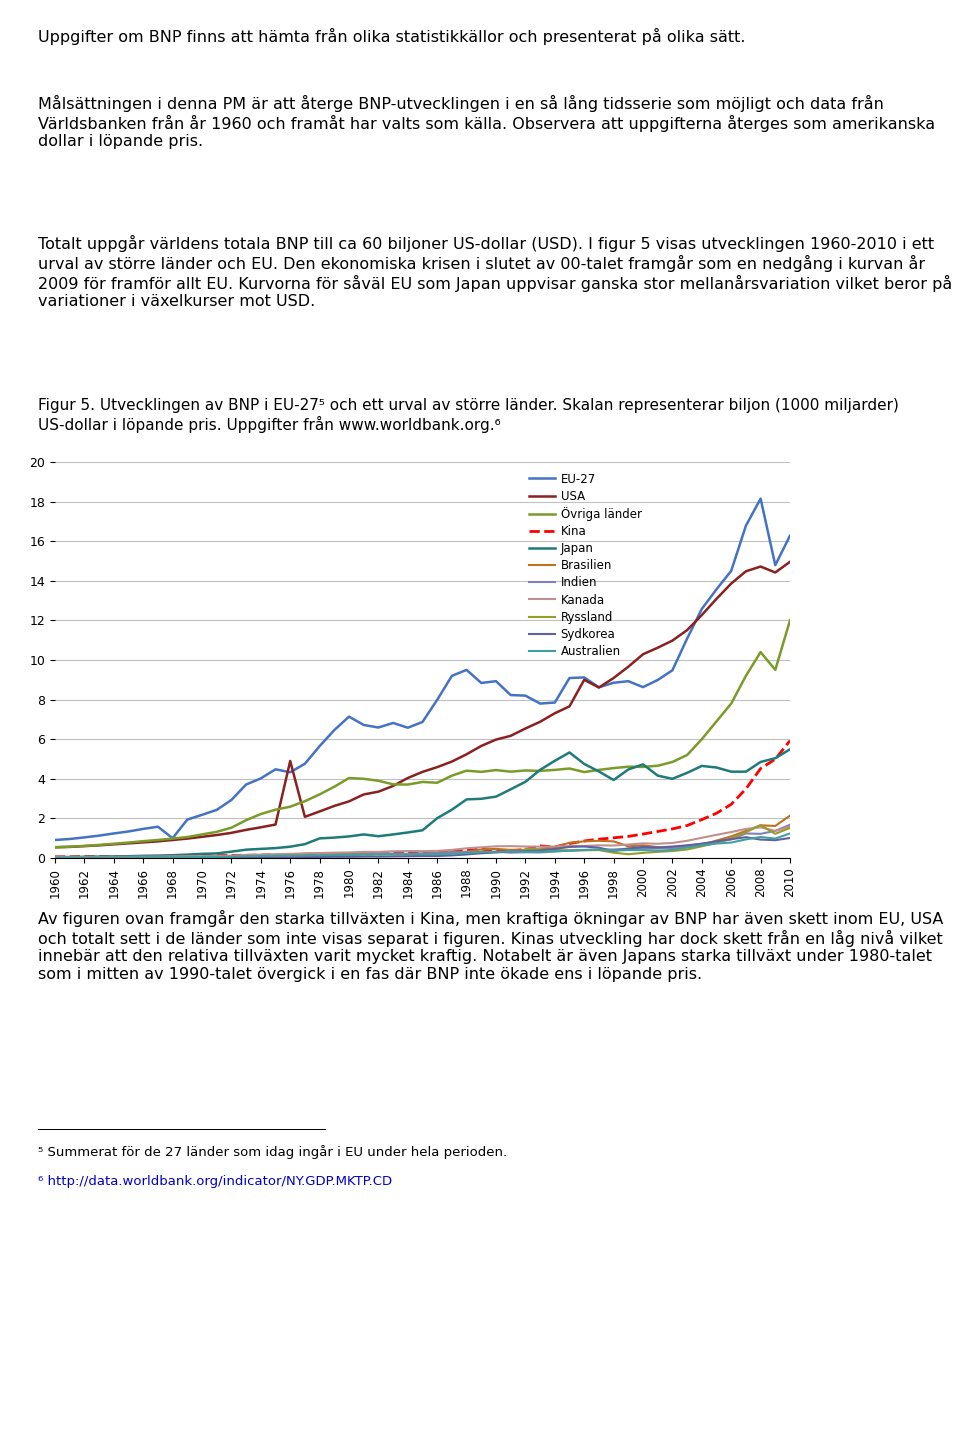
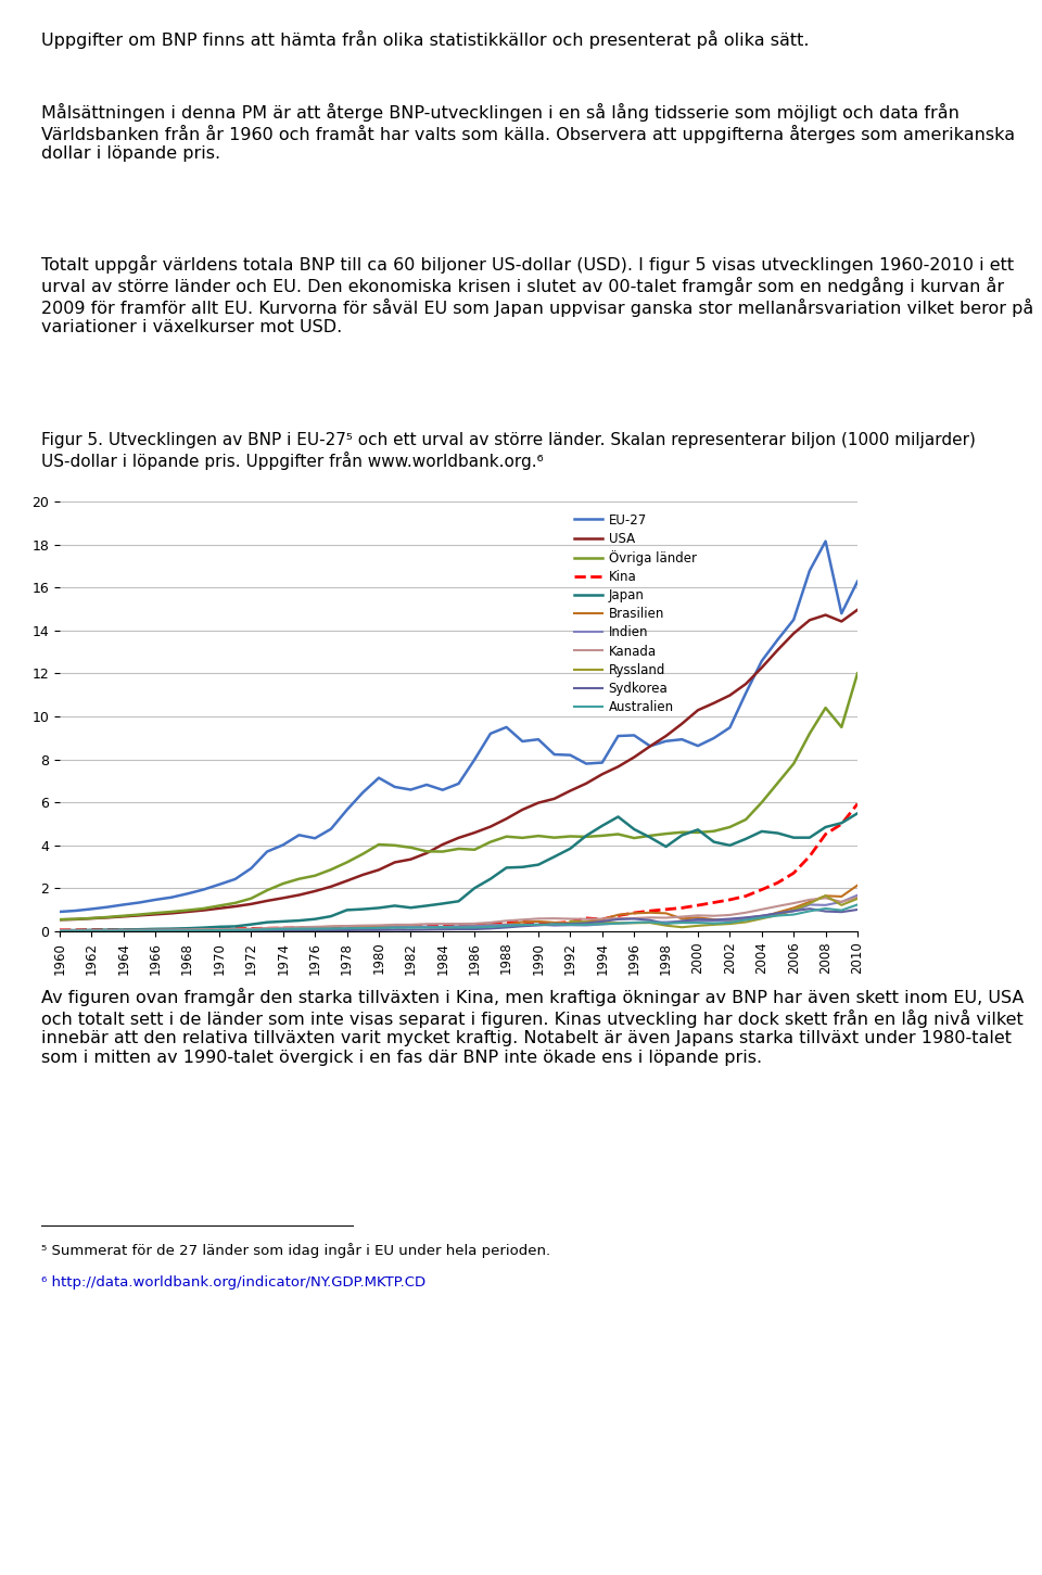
EU-27/1968: 1.0 -> 1.8
USA/1976: 4.9 -> 1.9
USA/1996: 9.0 -> 8.1
